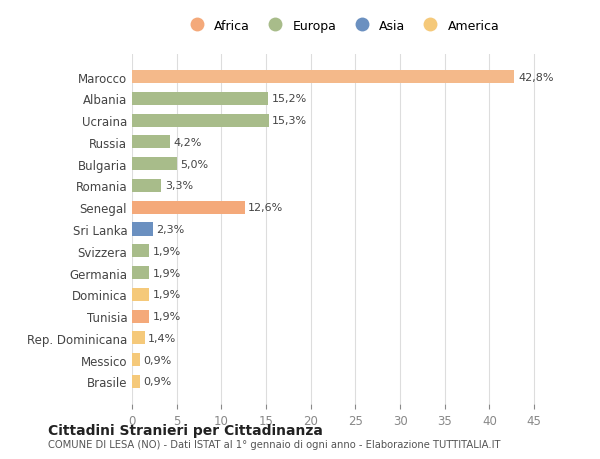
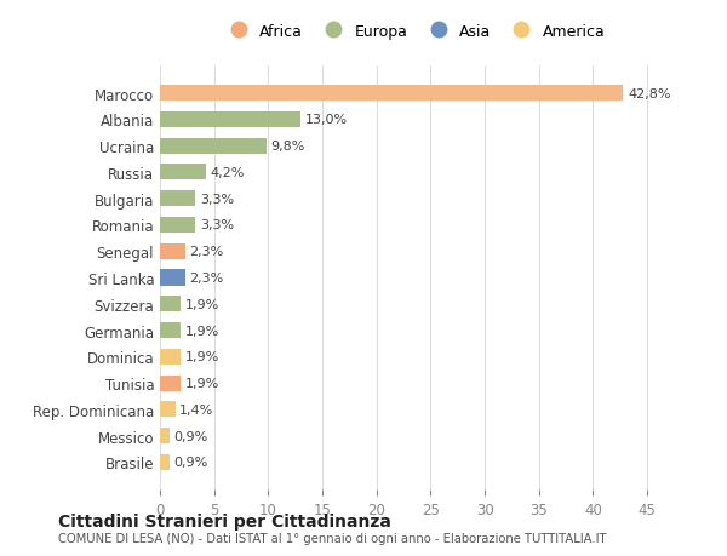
Albania: 15,2% -> 13,0%
Ucraina: 15,3% -> 9,8%
Bulgaria: 5,0% -> 3,3%
Senegal: 12,6% -> 2,3%
